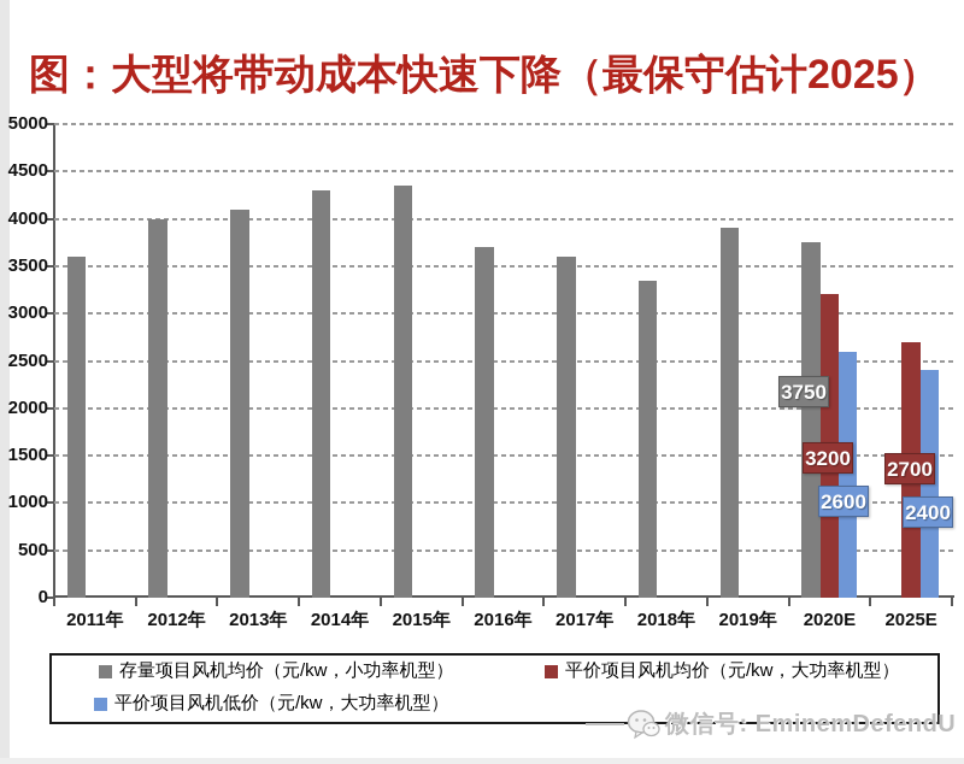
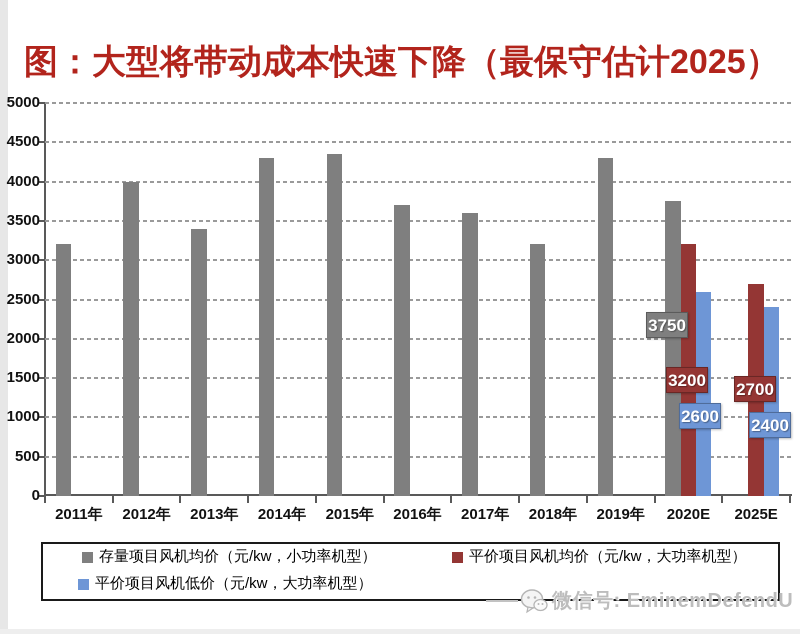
存量项目风机均价（元/kw，小功率机型）/2011年: 3600 -> 3200
存量项目风机均价（元/kw，小功率机型）/2013年: 4100 -> 3400
存量项目风机均价（元/kw，小功率机型）/2018年: 3400 -> 3200
存量项目风机均价（元/kw，小功率机型）/2019年: 3900 -> 4300
